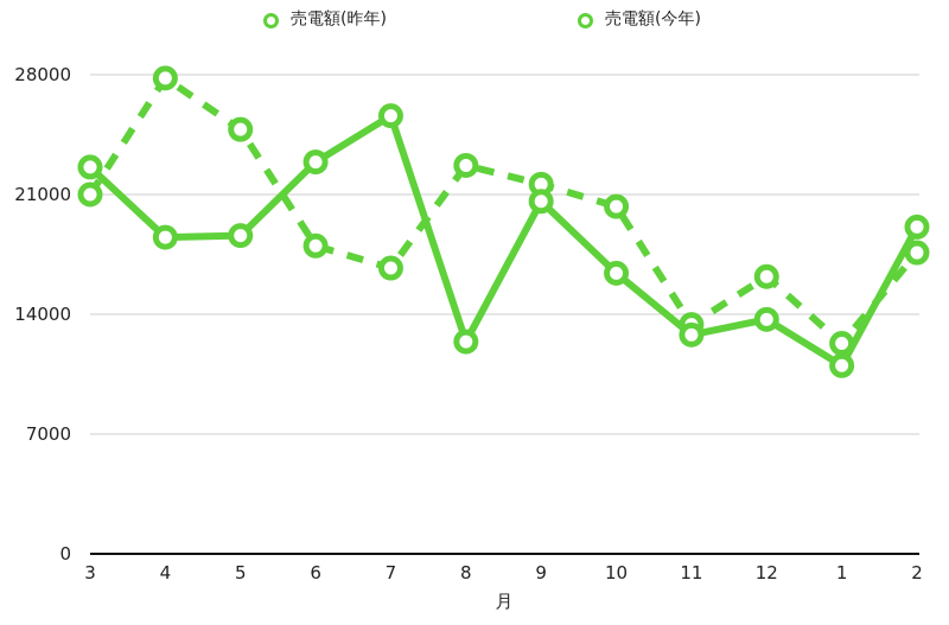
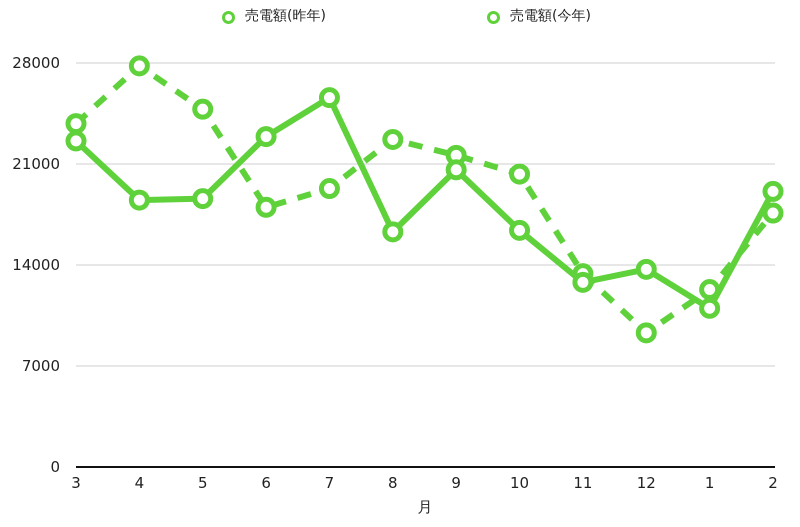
売電額(昨年)/3: 21000 -> 23800
売電額(昨年)/7: 16700 -> 19300
売電額(今年)/8: 12400 -> 16300
売電額(昨年)/12: 16200 -> 9300
